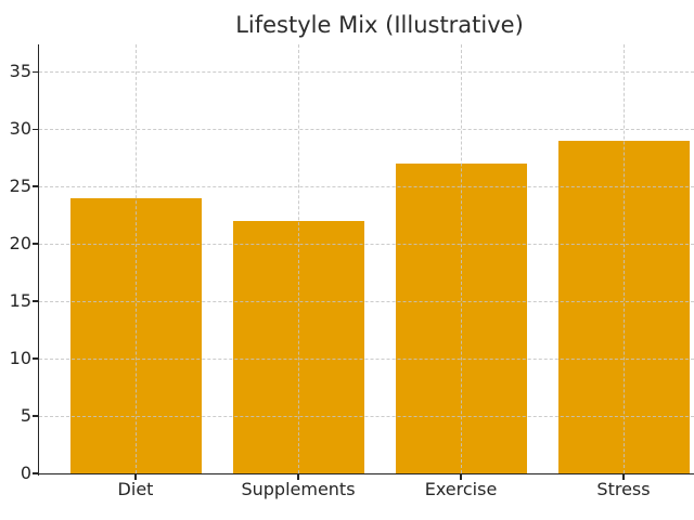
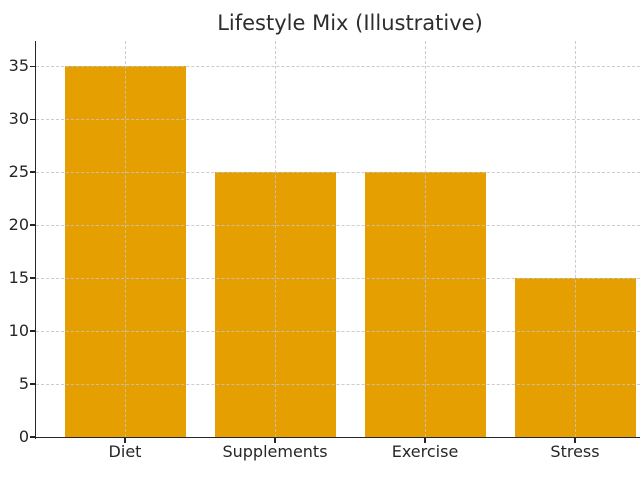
Diet: 24 -> 35
Supplements: 22 -> 25
Exercise: 27 -> 25
Stress: 29 -> 15
